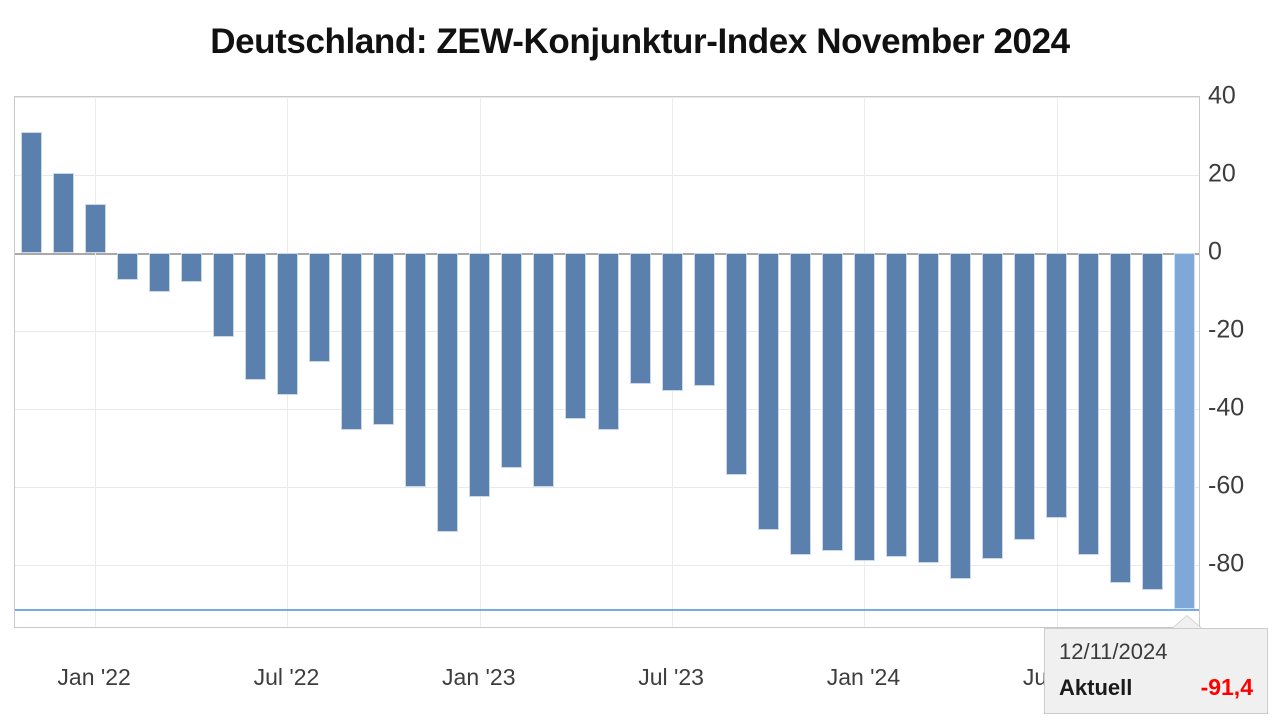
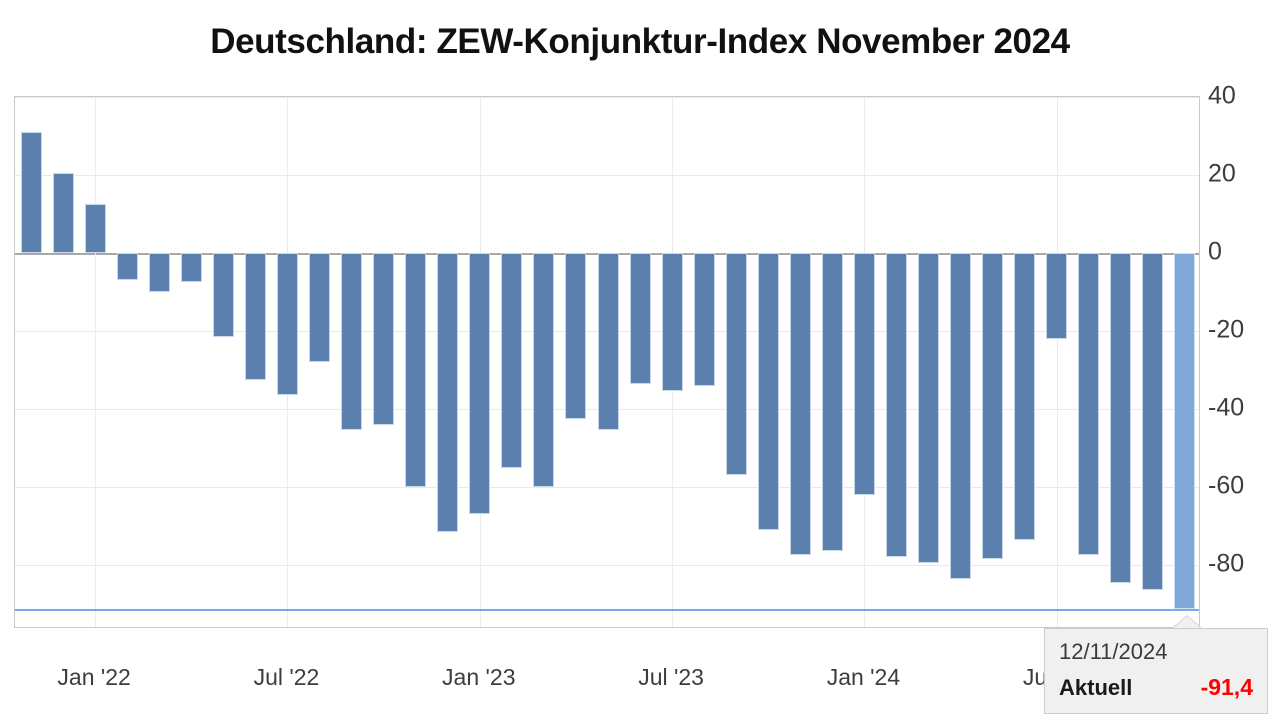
Jan '23: -62 -> -67
Jan '24: -79 -> -62
Jul '24: -68 -> -22
